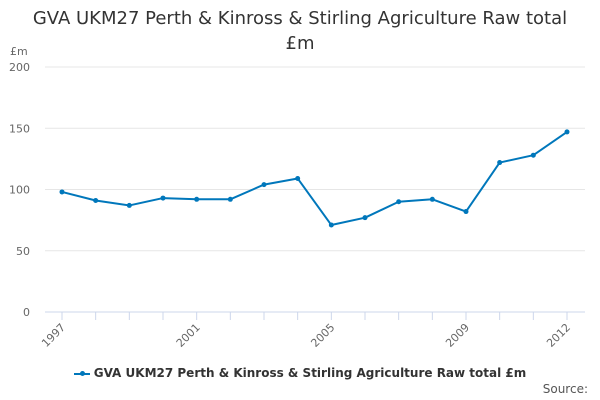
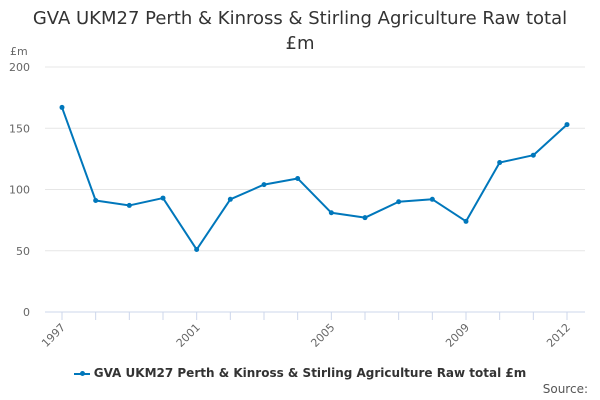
1997: 98 -> 167
2001: 92 -> 51
2005: 71 -> 81
2009: 82 -> 74
2012: 147 -> 153
